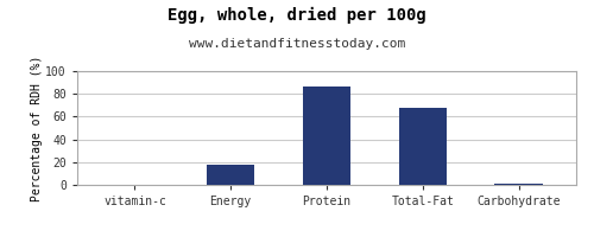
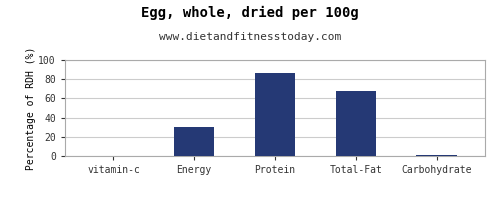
Energy: 18 -> 30
